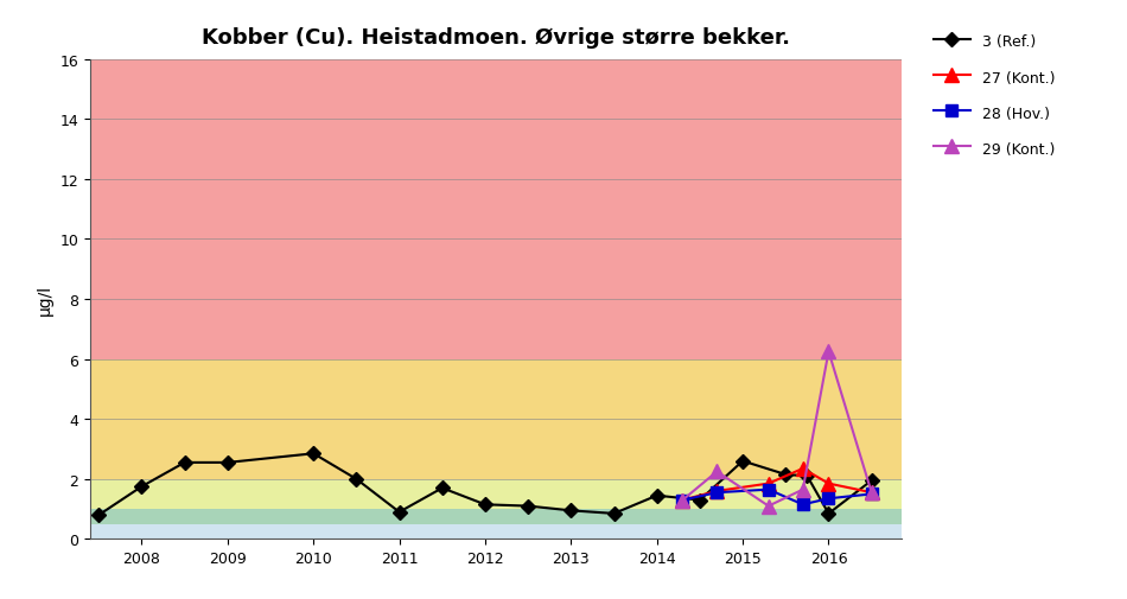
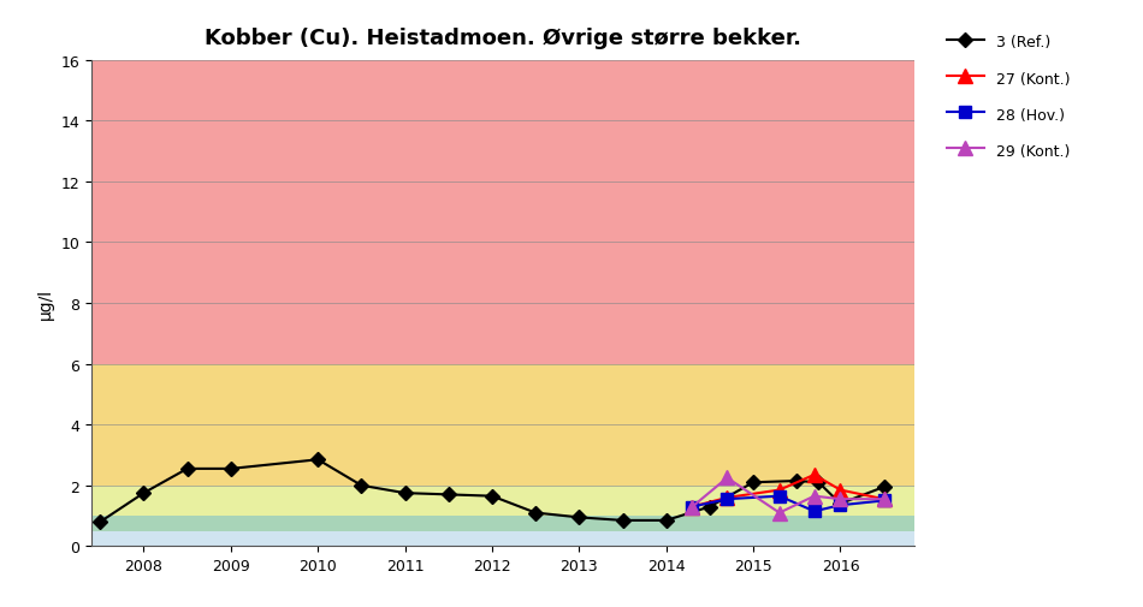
3 (Ref.)/2011: 0.90 -> 1.75
3 (Ref.)/2012: 1.15 -> 1.65
3 (Ref.)/2014: 1.45 -> 0.85
3 (Ref.)/2015: 2.60 -> 2.10
3 (Ref.)/2016: 0.85 -> 1.40
29 (Kont.)/2016: 6.25 -> 1.55
